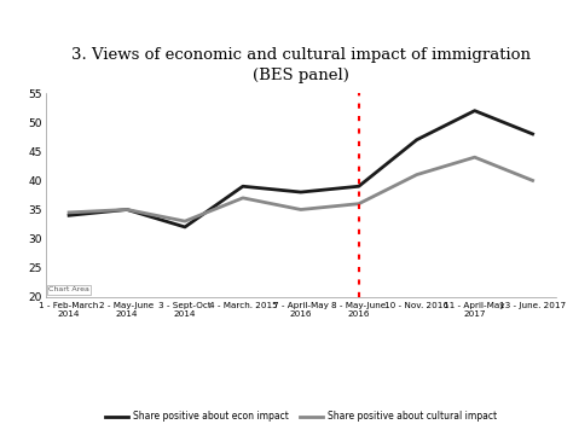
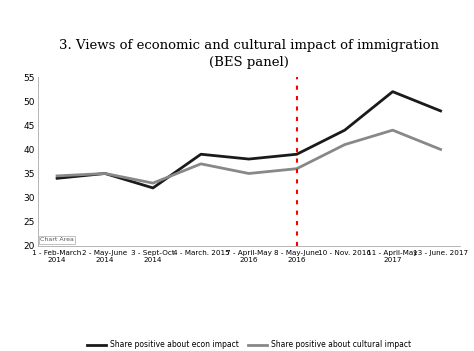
Share positive about econ impact/10 - Nov. 2016: 47 -> 44
